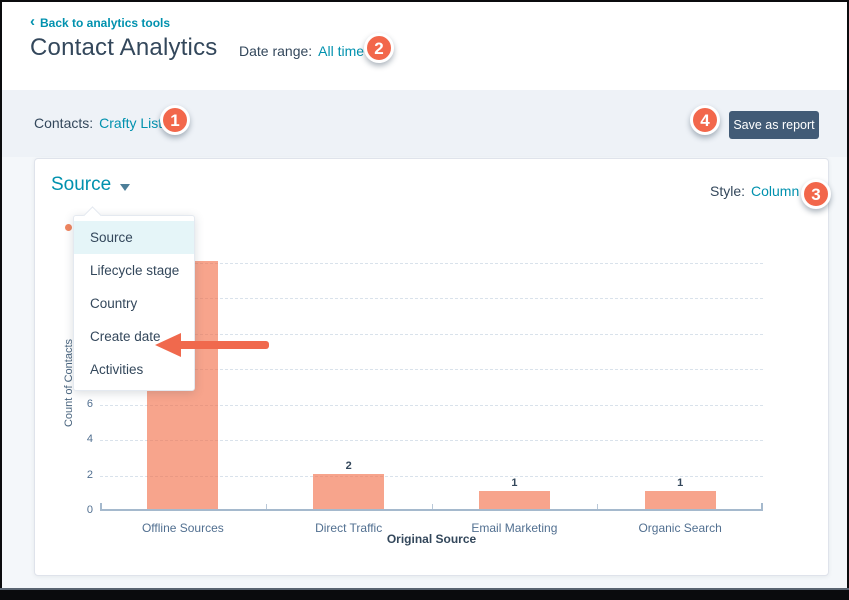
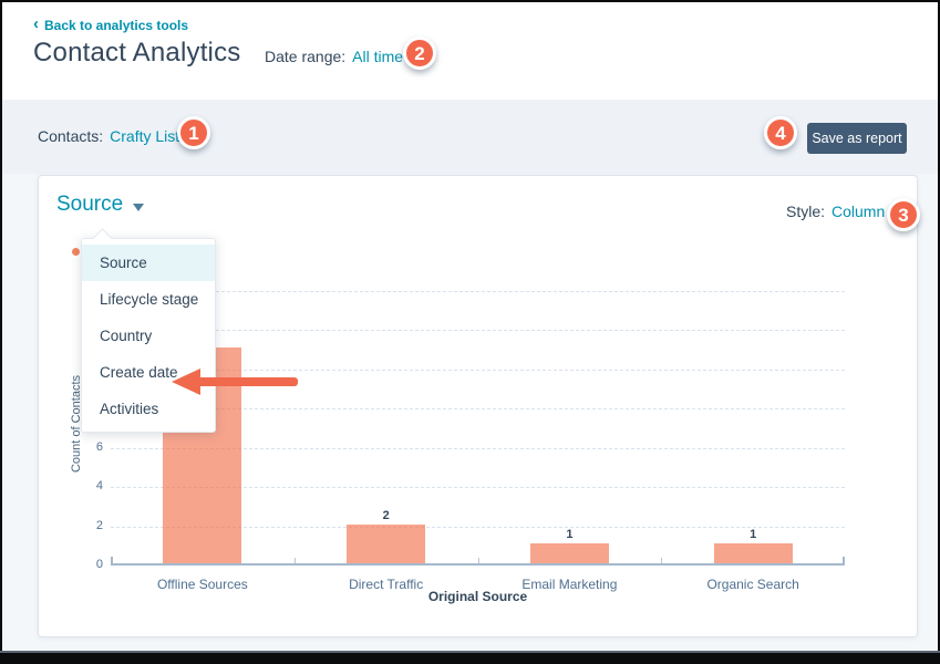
Offline Sources: 14 -> 11
